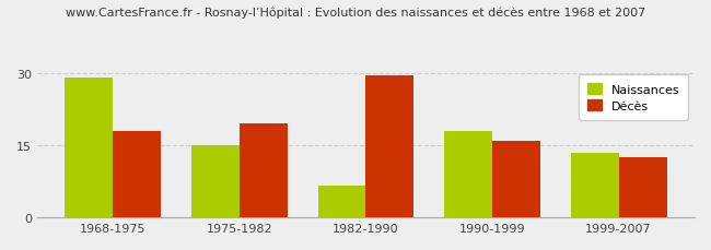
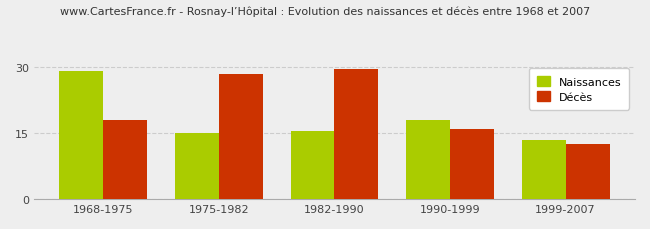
Décès/1975-1982: 19.5 -> 28.5
Naissances/1982-1990: 6.5 -> 15.5
